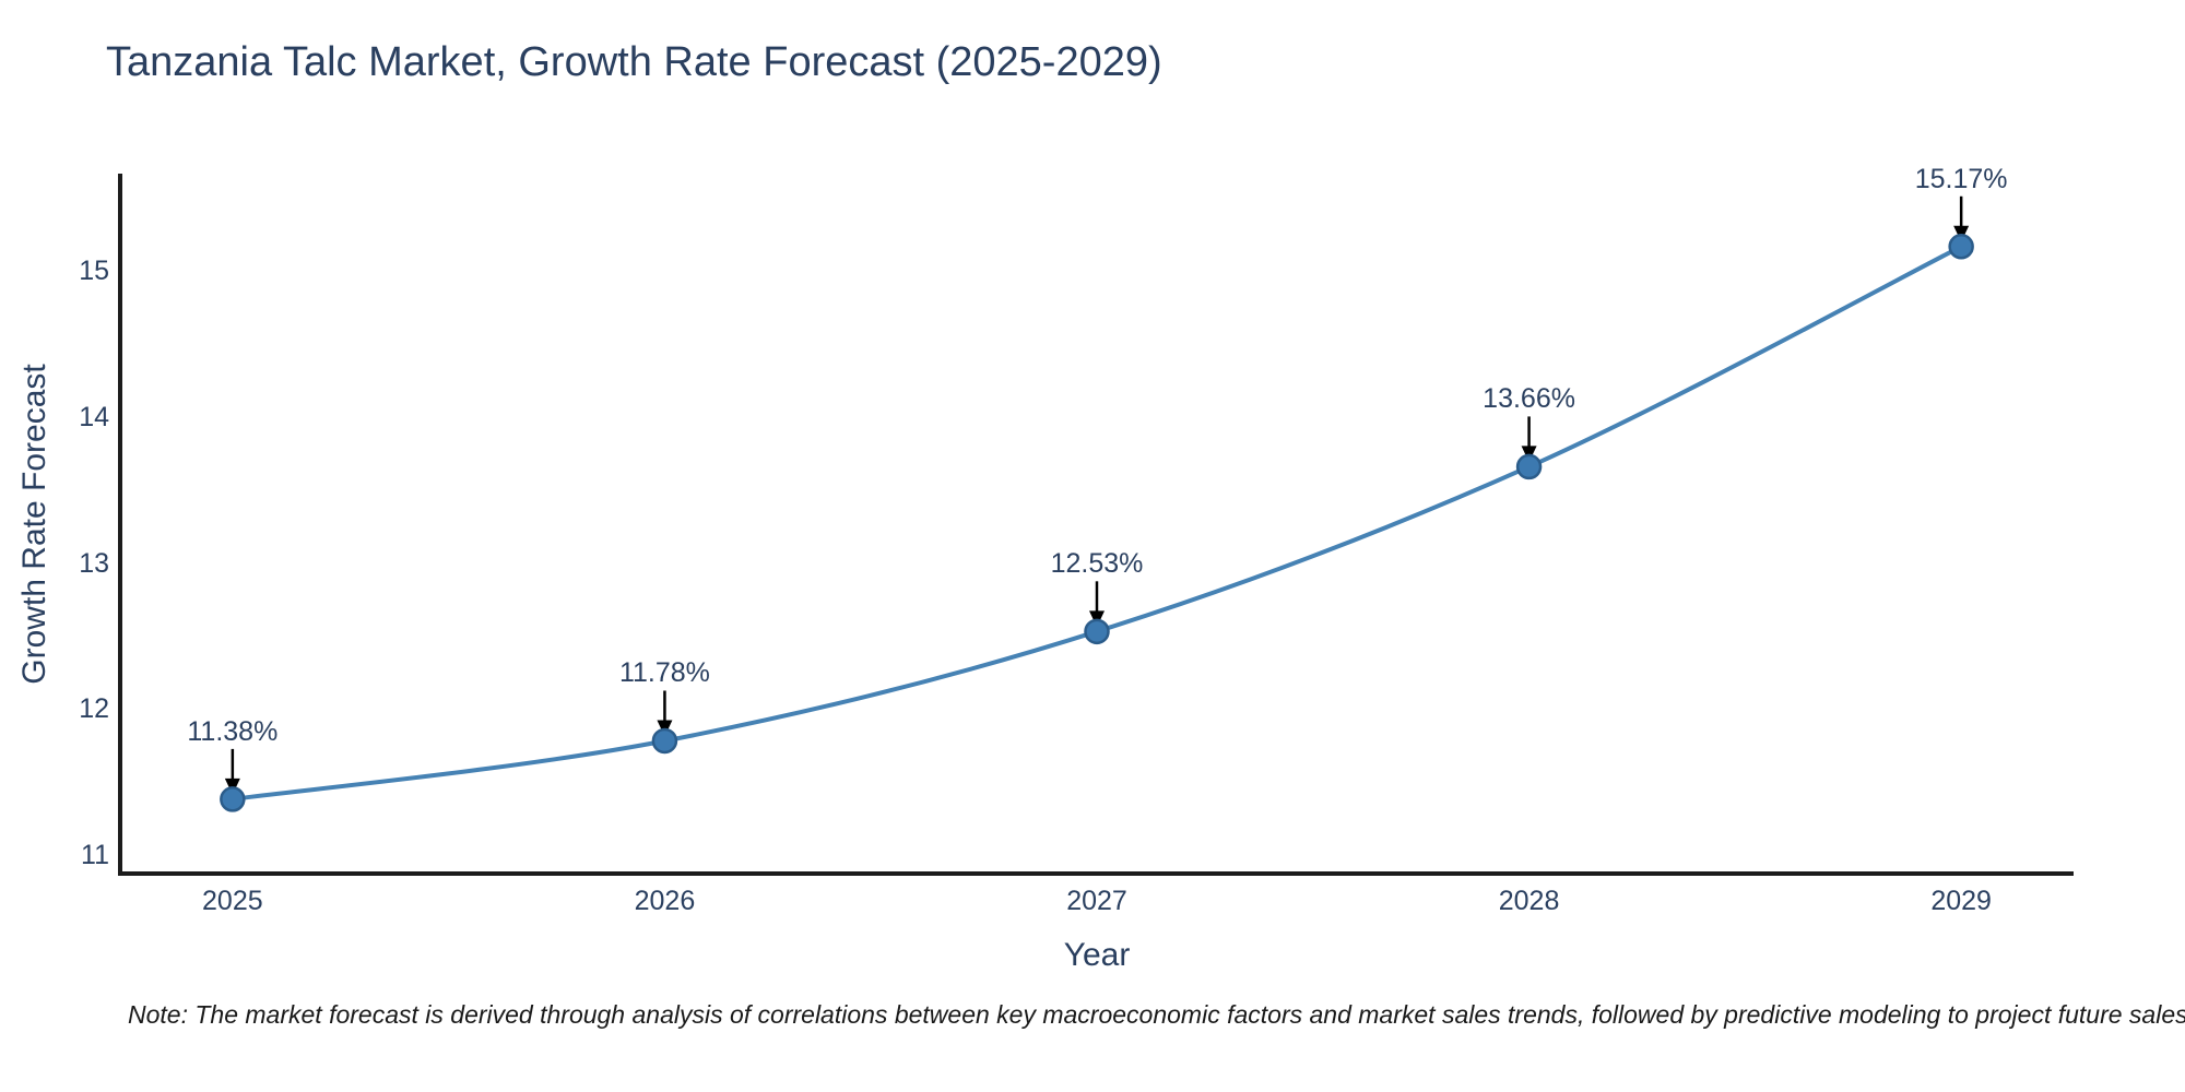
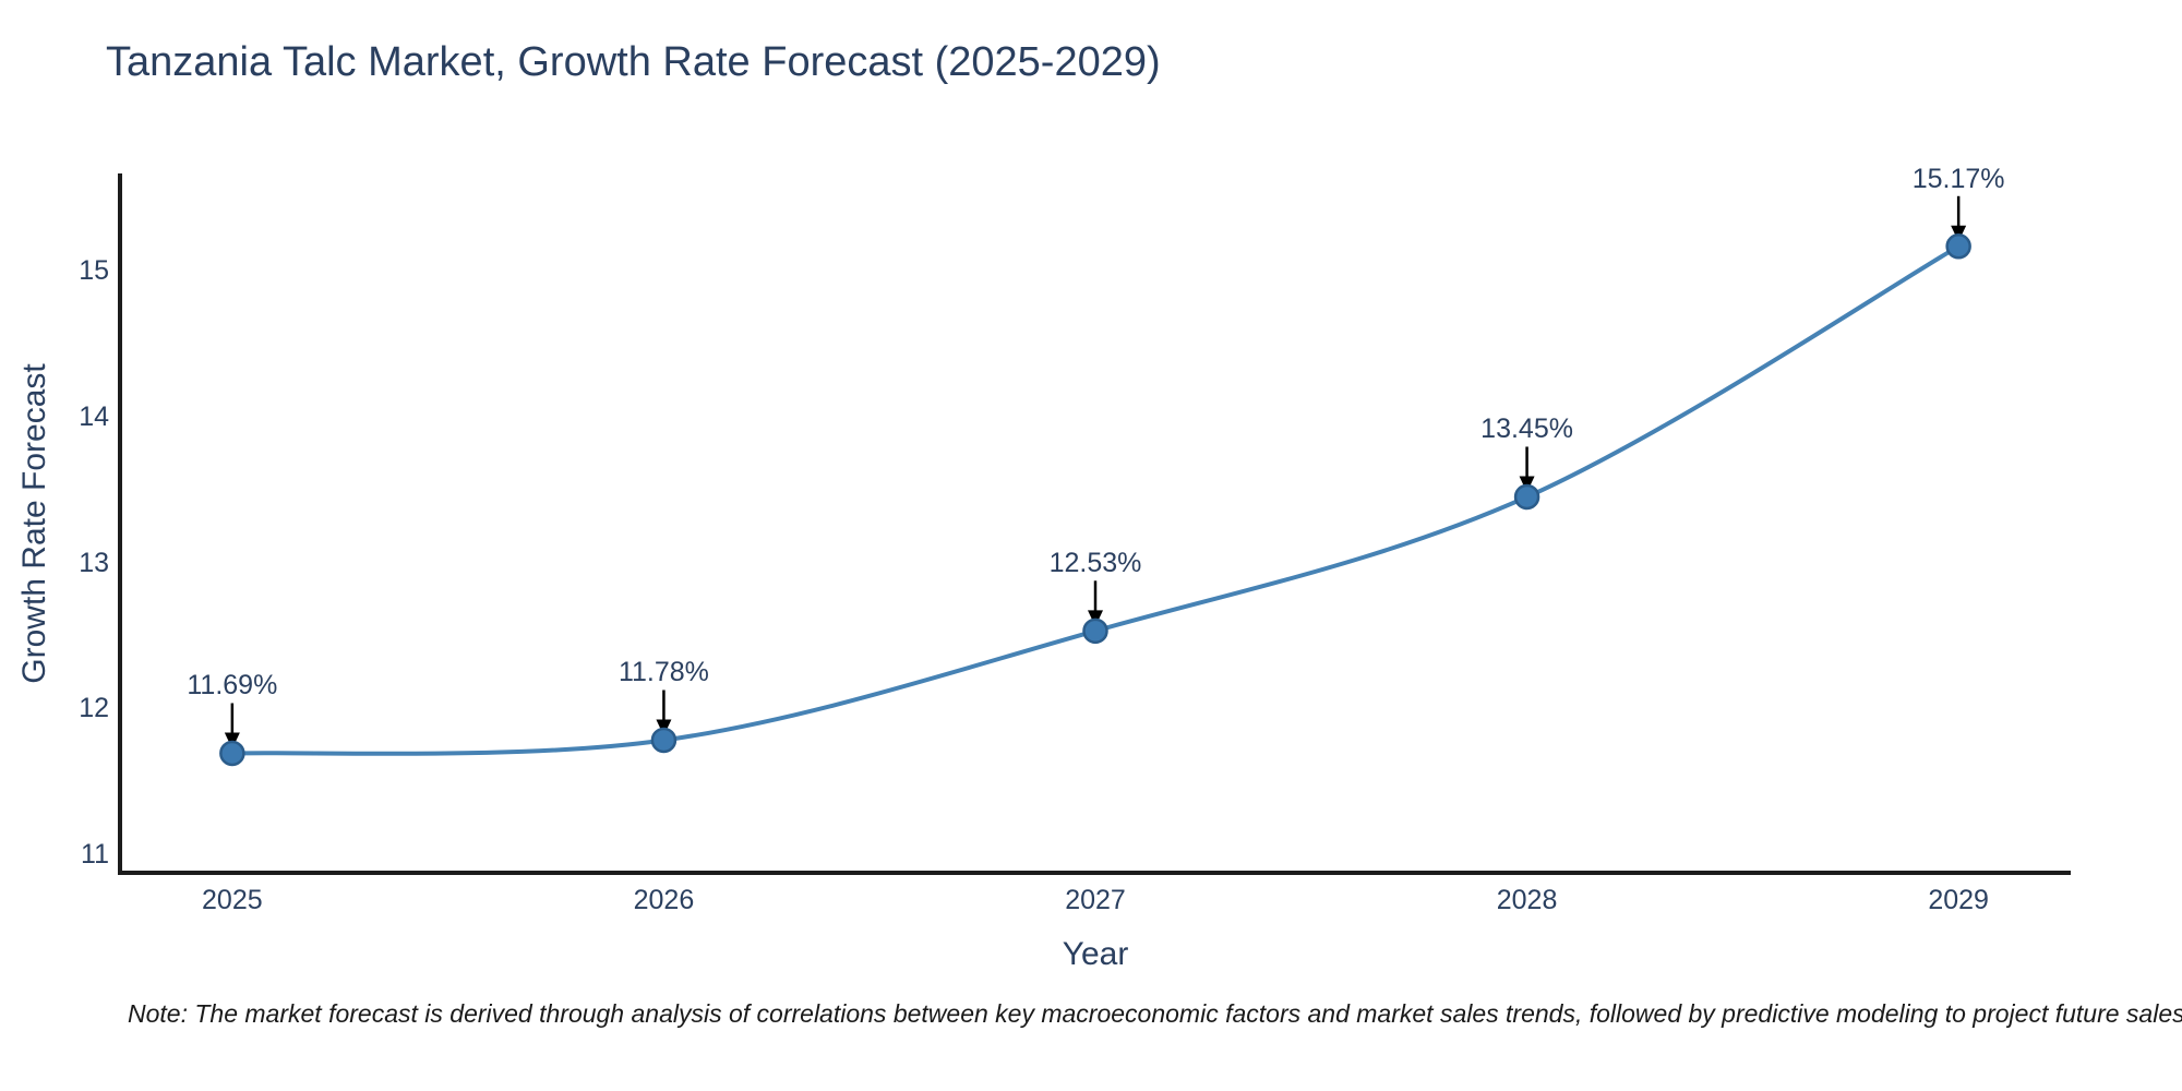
2025: 11.38% -> 11.69%
2028: 13.66% -> 13.45%
